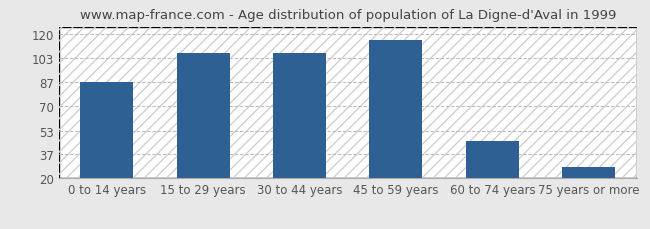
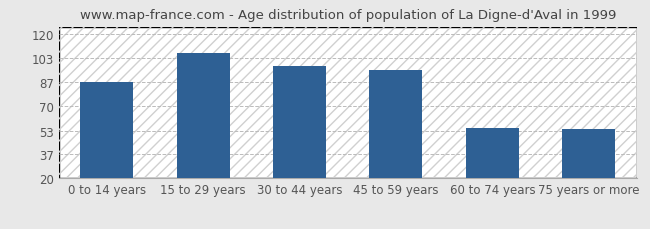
30 to 44 years: 107 -> 98
45 to 59 years: 116 -> 95
60 to 74 years: 46 -> 55
75 years or more: 28 -> 54
